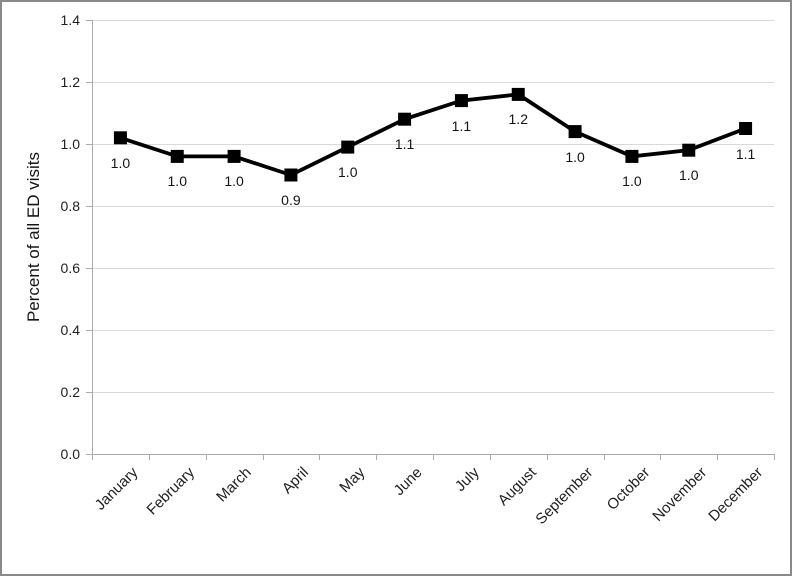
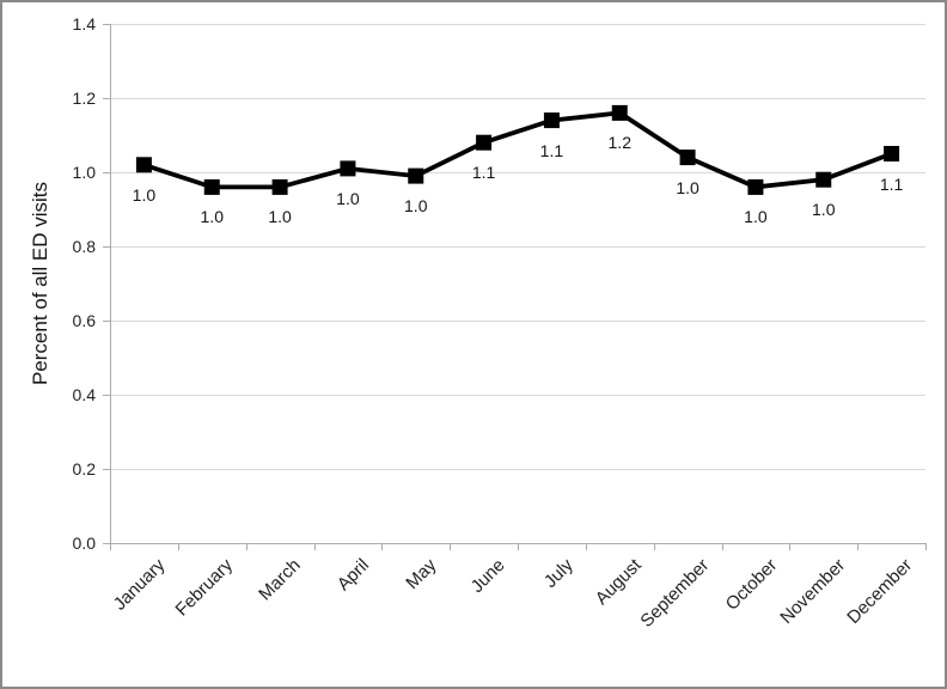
April: 0.9 -> 1.0
